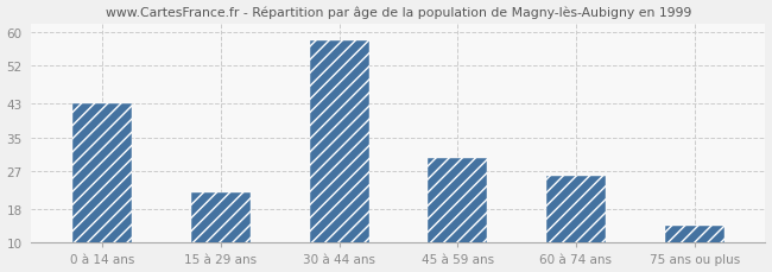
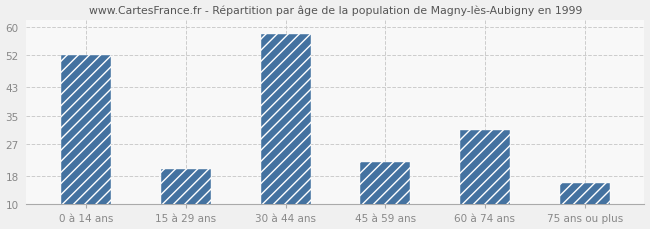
0 à 14 ans: 43 -> 52
15 à 29 ans: 22 -> 20
45 à 59 ans: 30 -> 22
60 à 74 ans: 26 -> 31
75 ans ou plus: 14 -> 16
